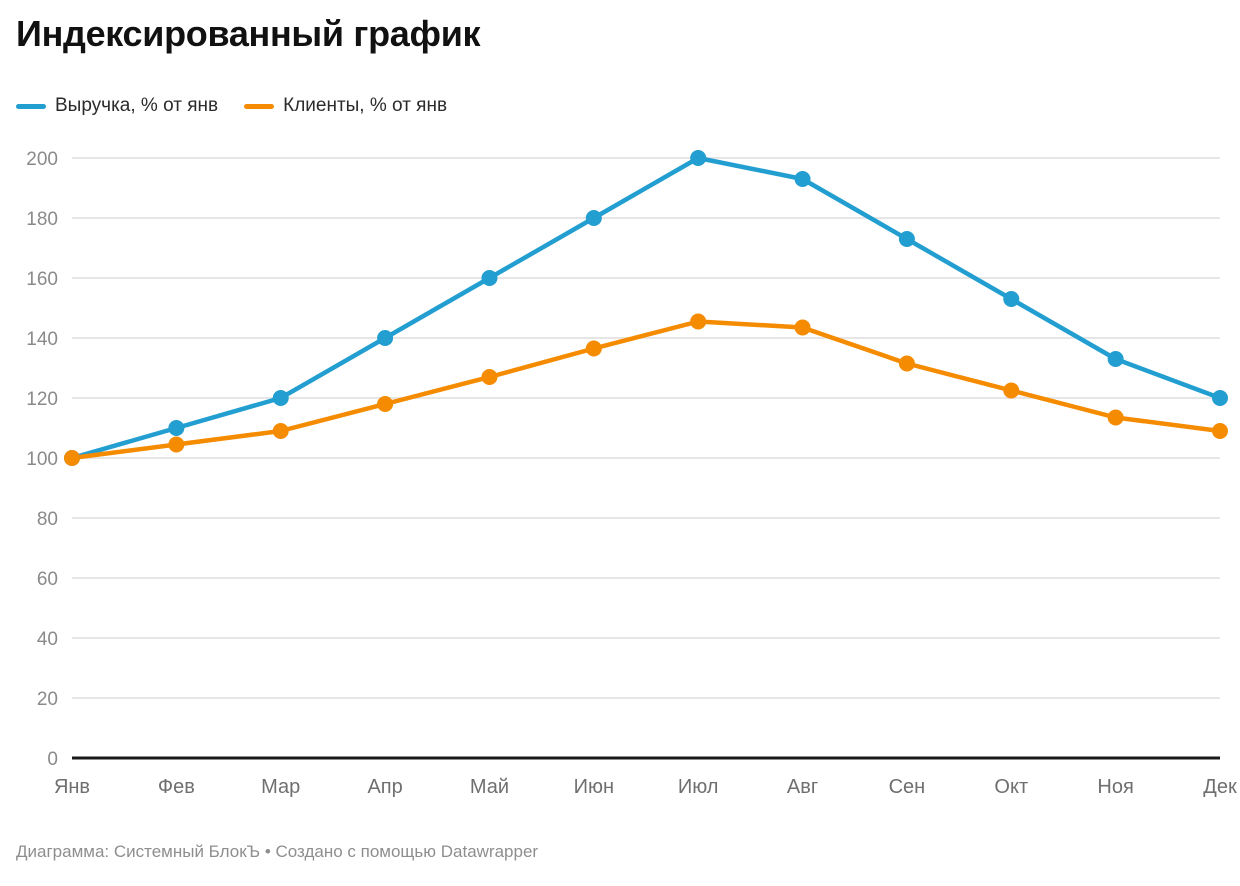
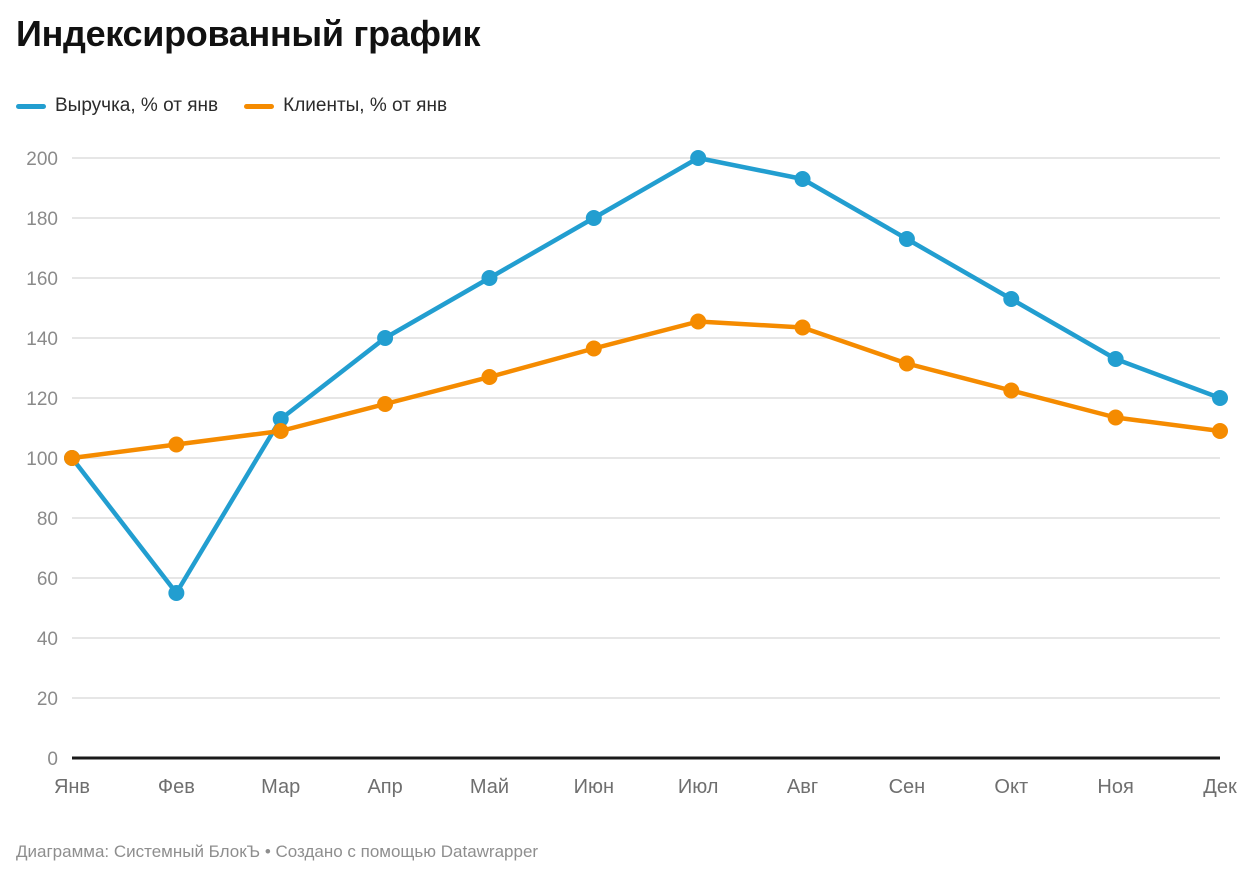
Выручка, % от янв/Фев: 110 -> 55
Выручка, % от янв/Мар: 120 -> 113
